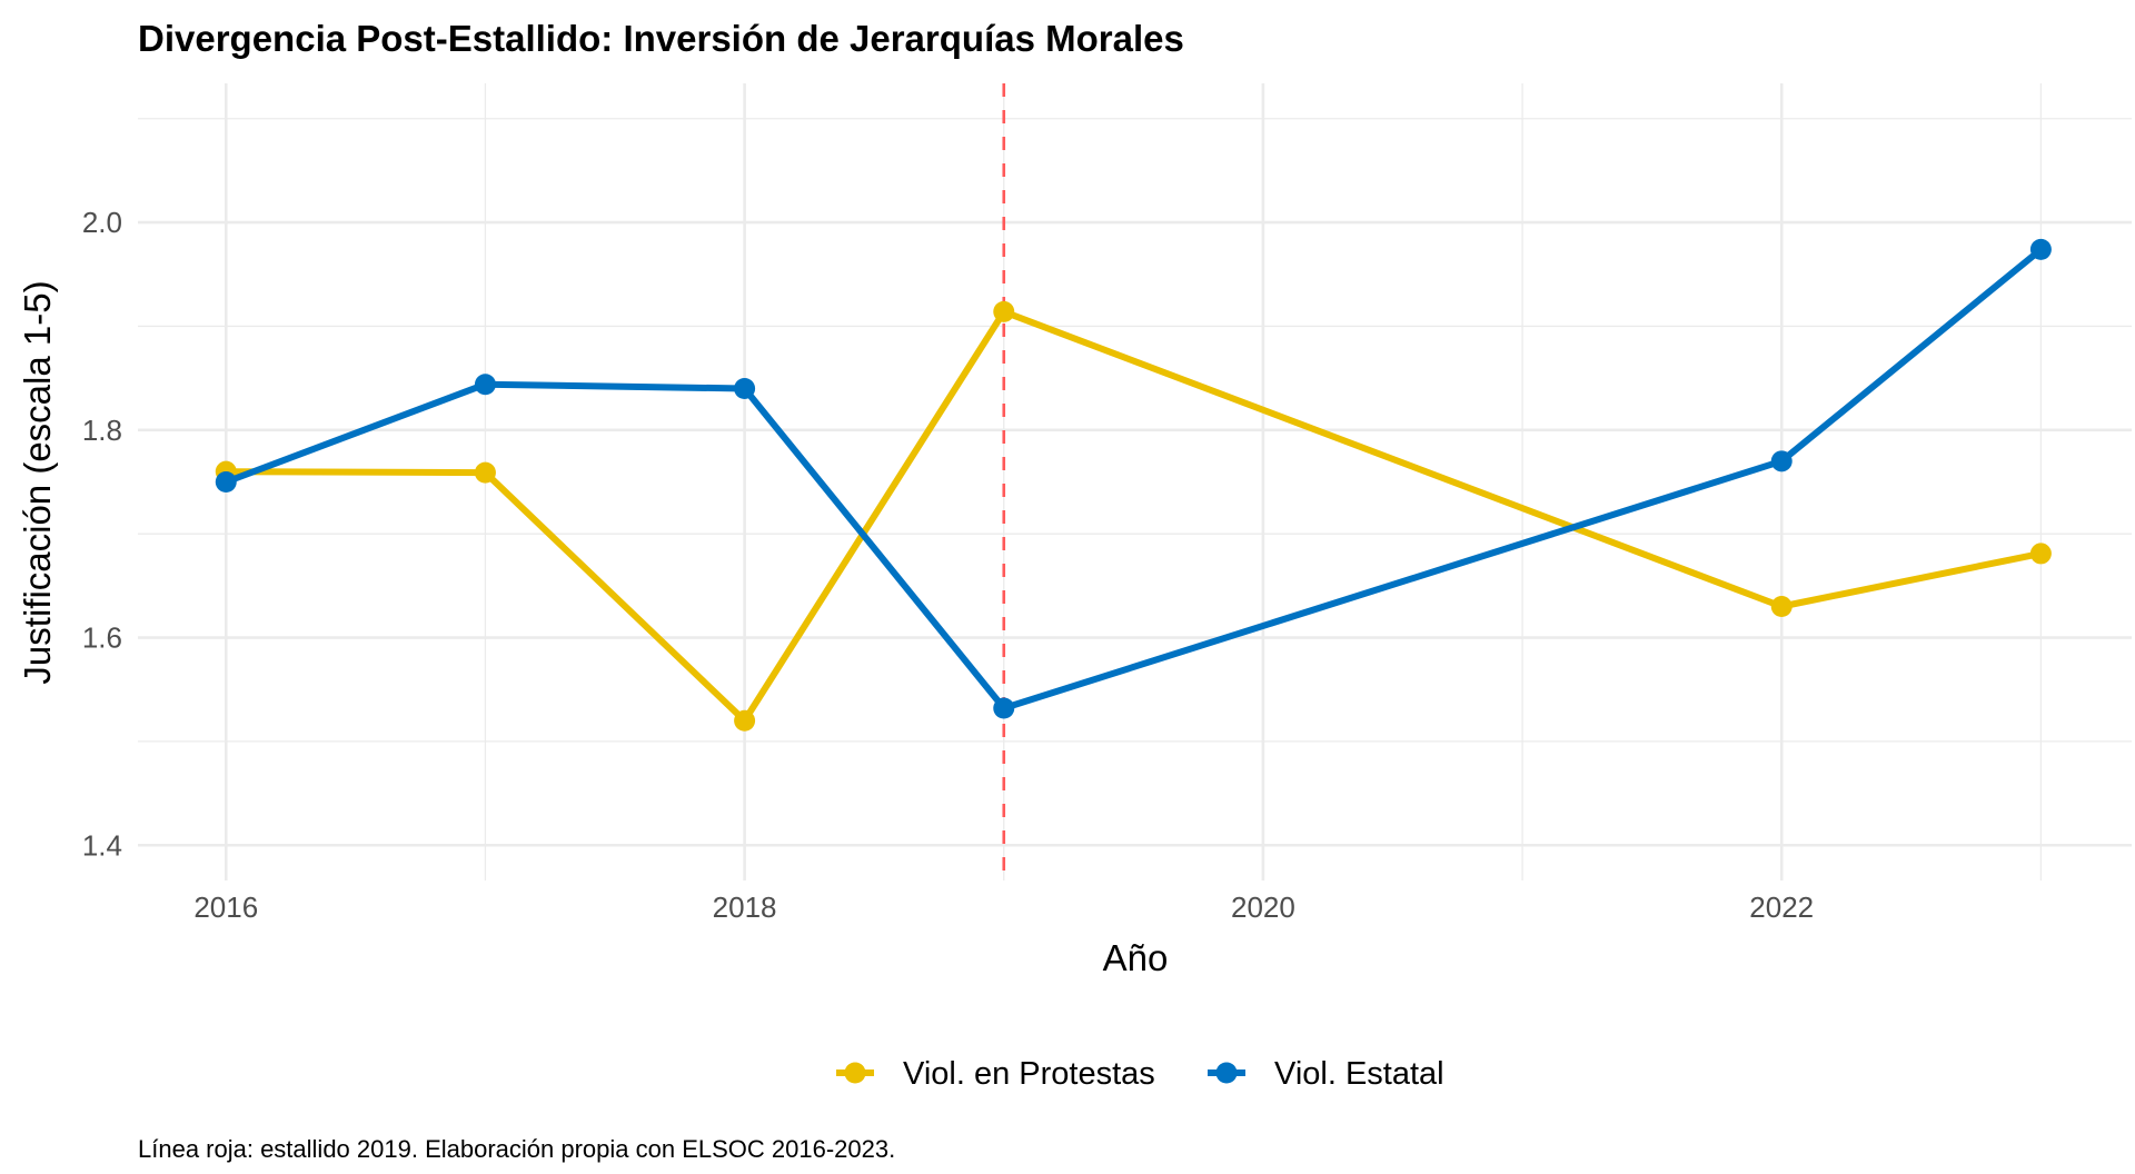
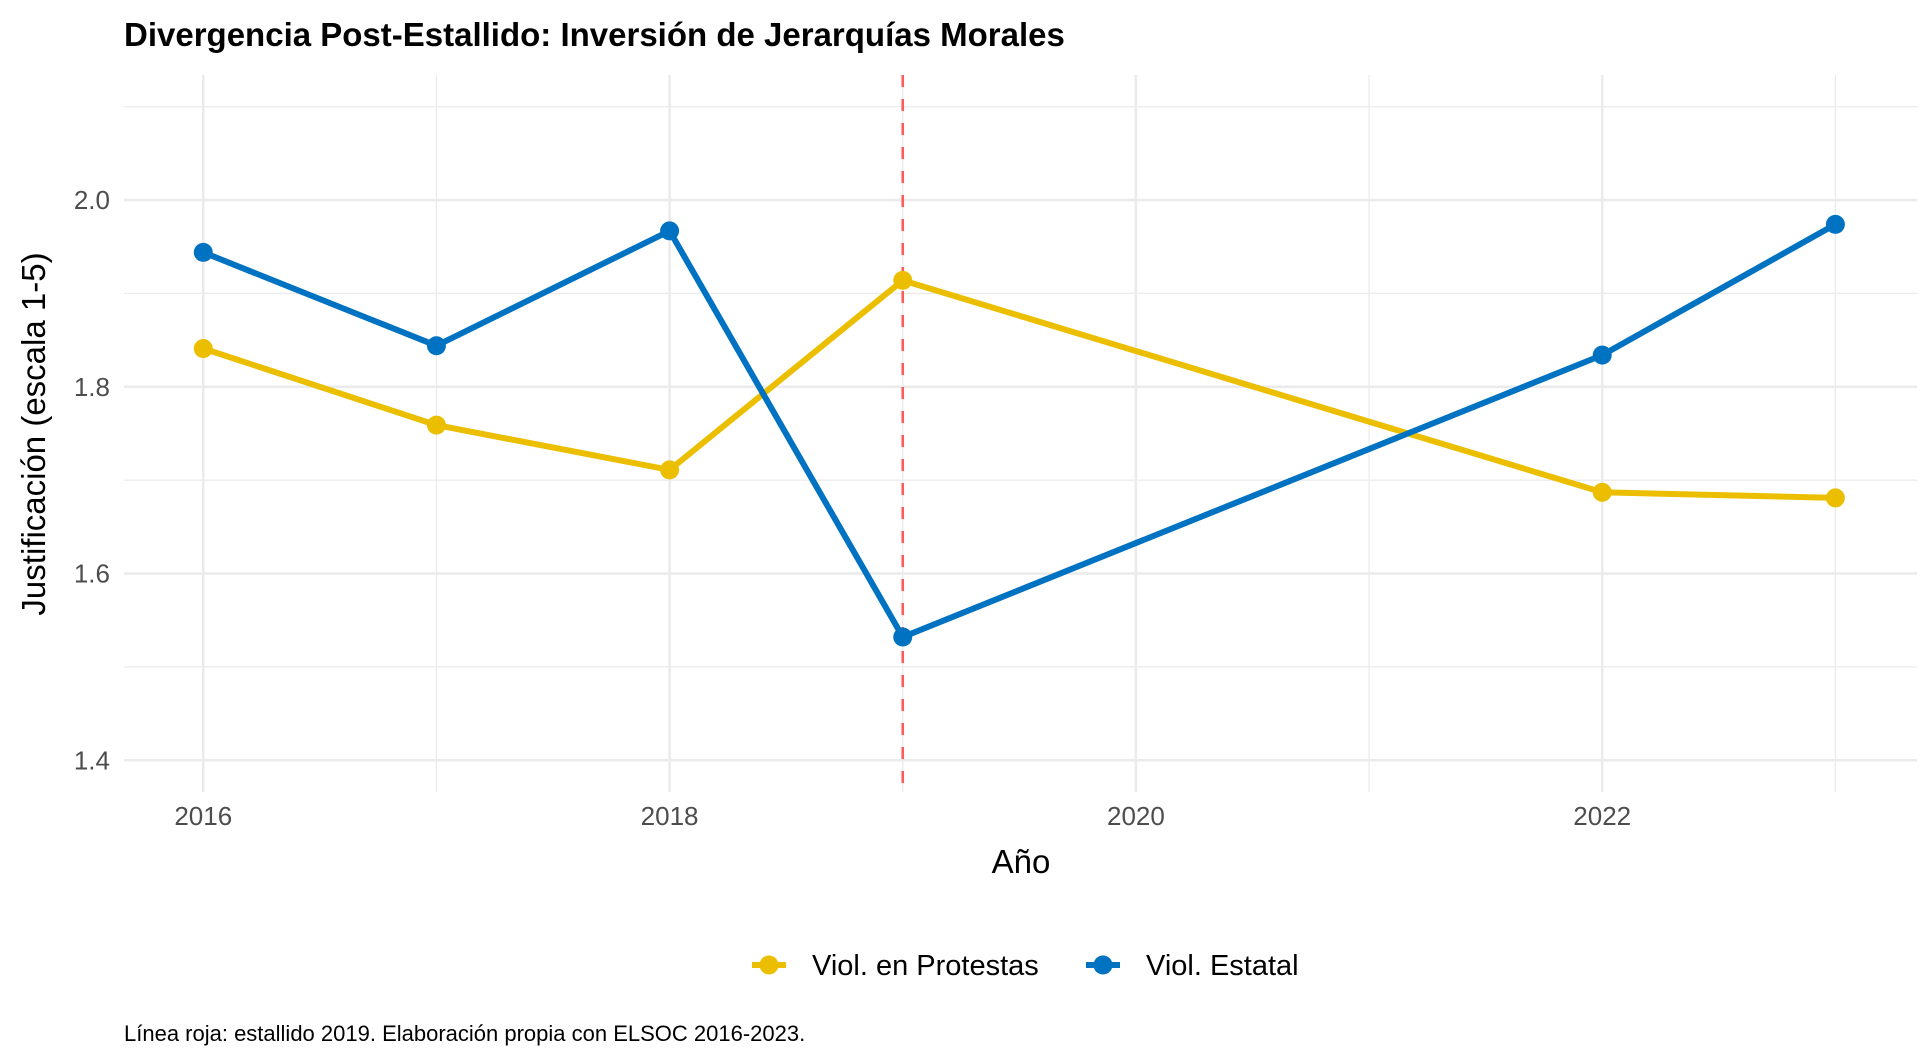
Viol. en Protestas/2016: 1.76 -> 1.84
Viol. Estatal/2016: 1.75 -> 1.94
Viol. en Protestas/2018: 1.52 -> 1.71
Viol. Estatal/2018: 1.84 -> 1.97
Viol. en Protestas/2022: 1.63 -> 1.69
Viol. Estatal/2022: 1.77 -> 1.83
